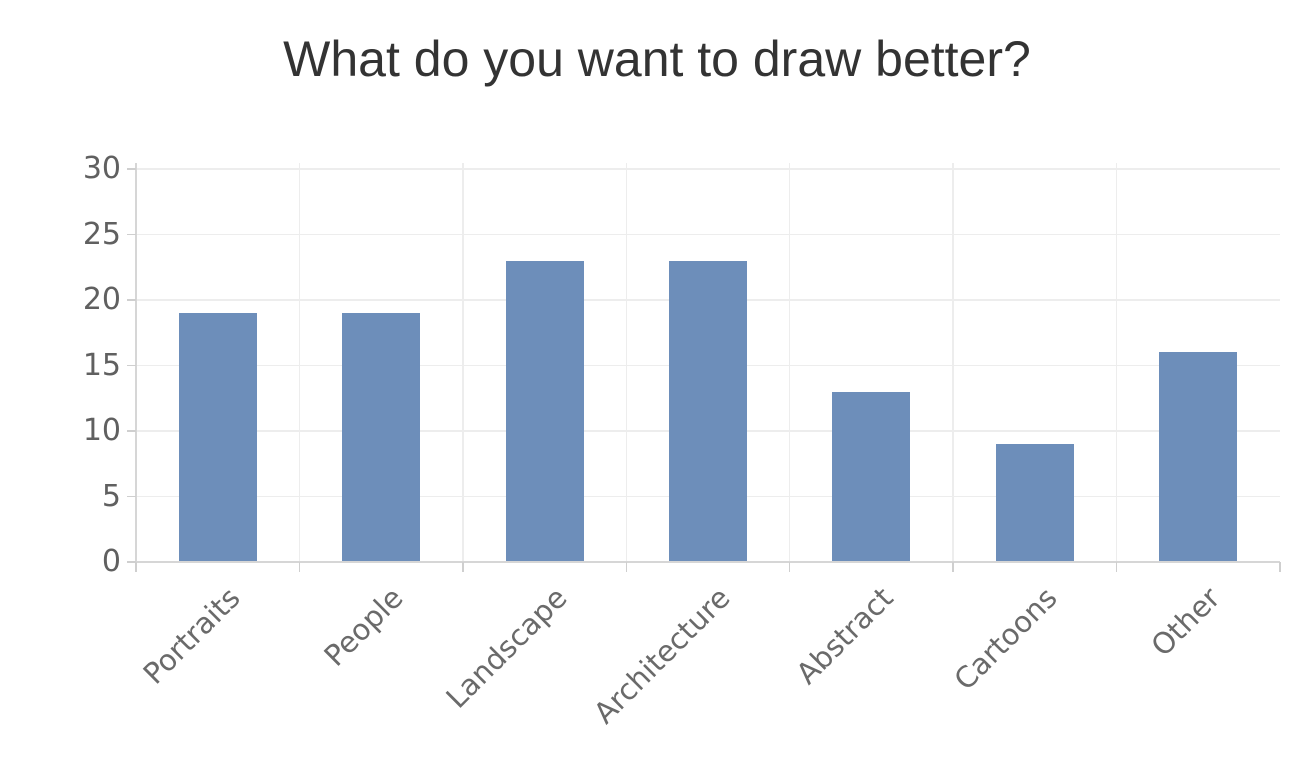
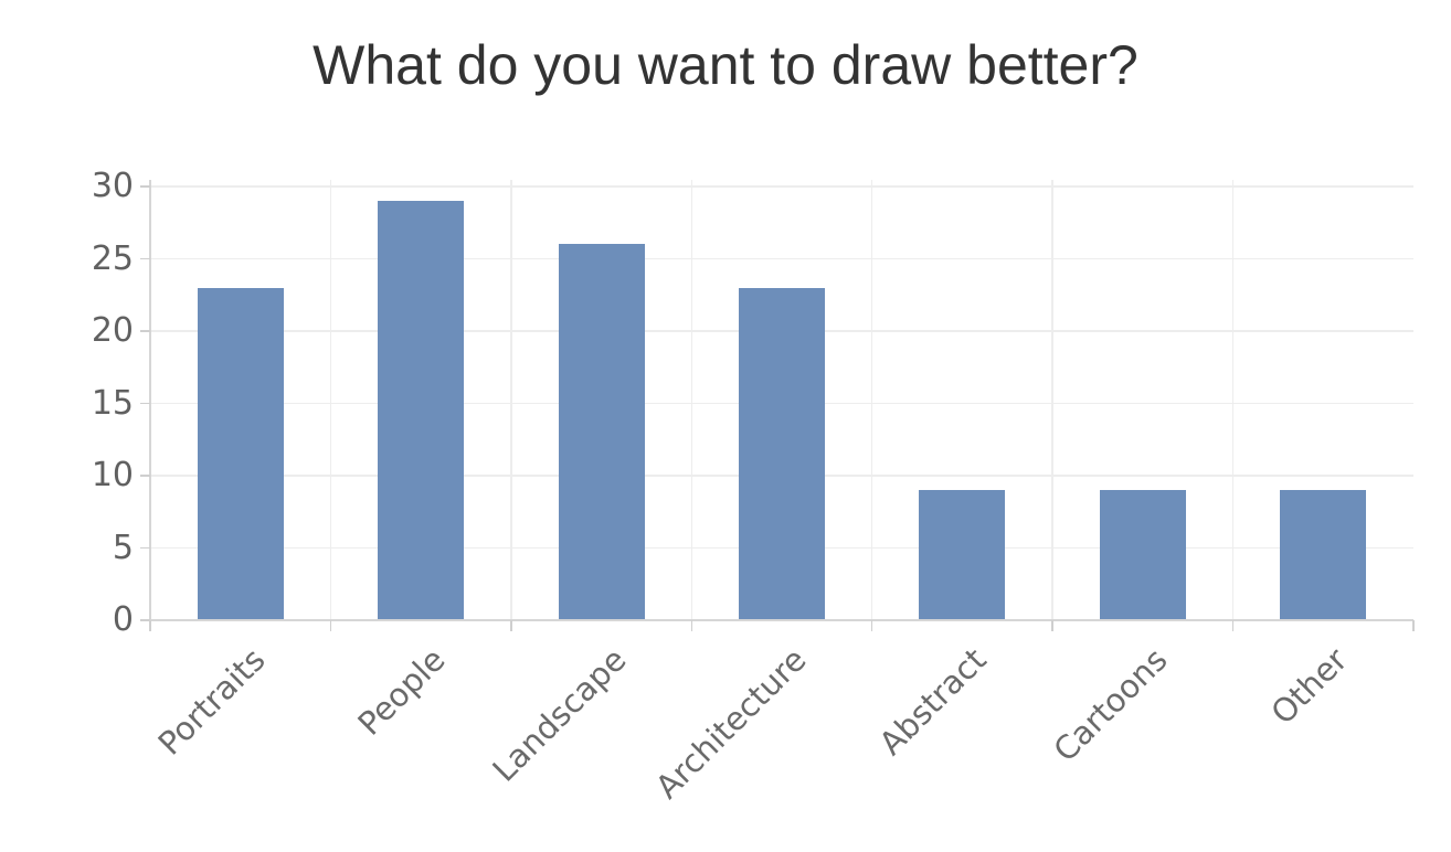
Portraits: 19 -> 23
People: 19 -> 29
Landscape: 23 -> 26
Abstract: 13 -> 9
Other: 16 -> 9
